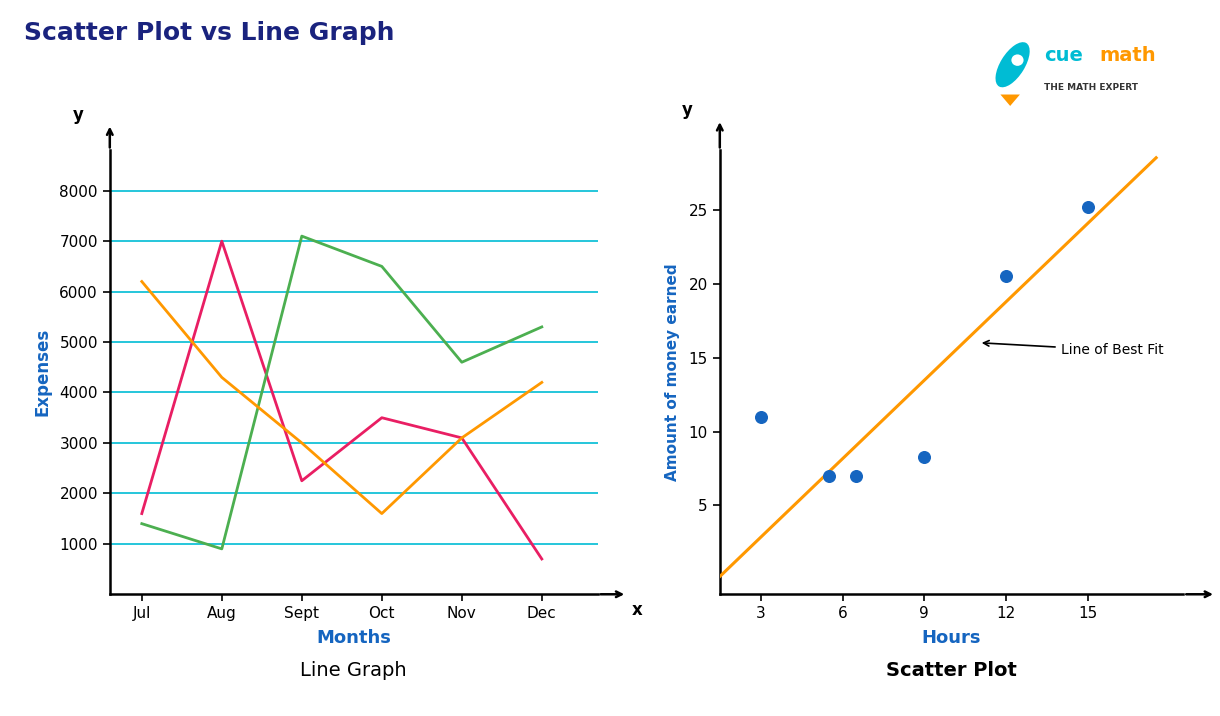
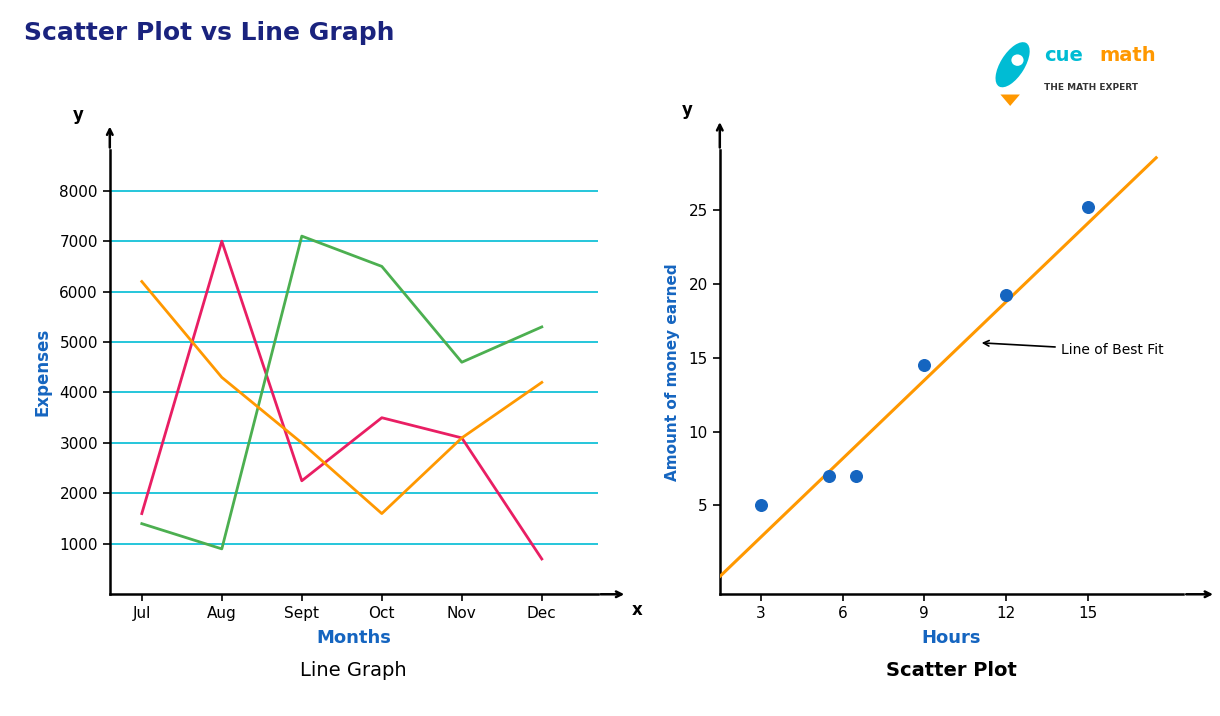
3: 11.0 -> 5.0
9: 8.3 -> 14.5
12: 20.5 -> 19.2
